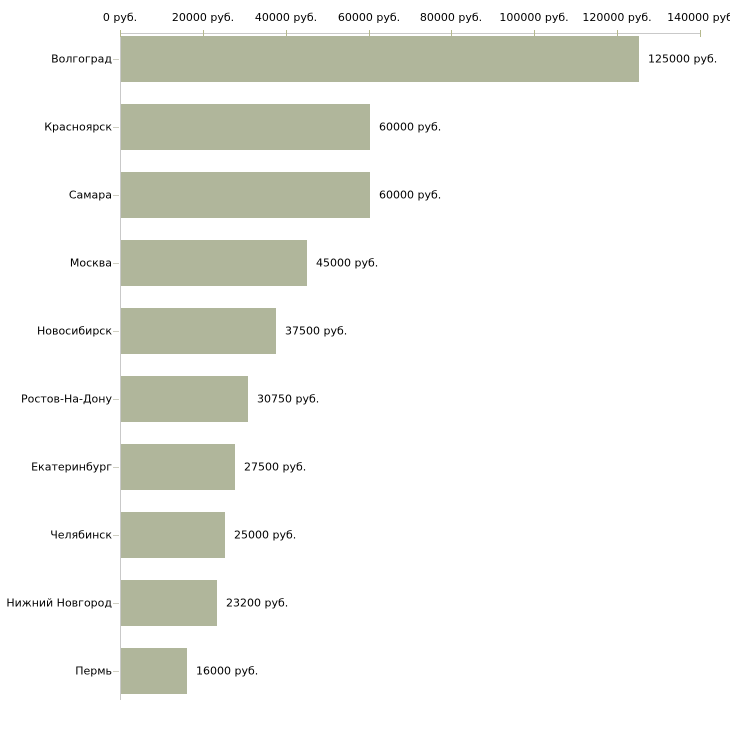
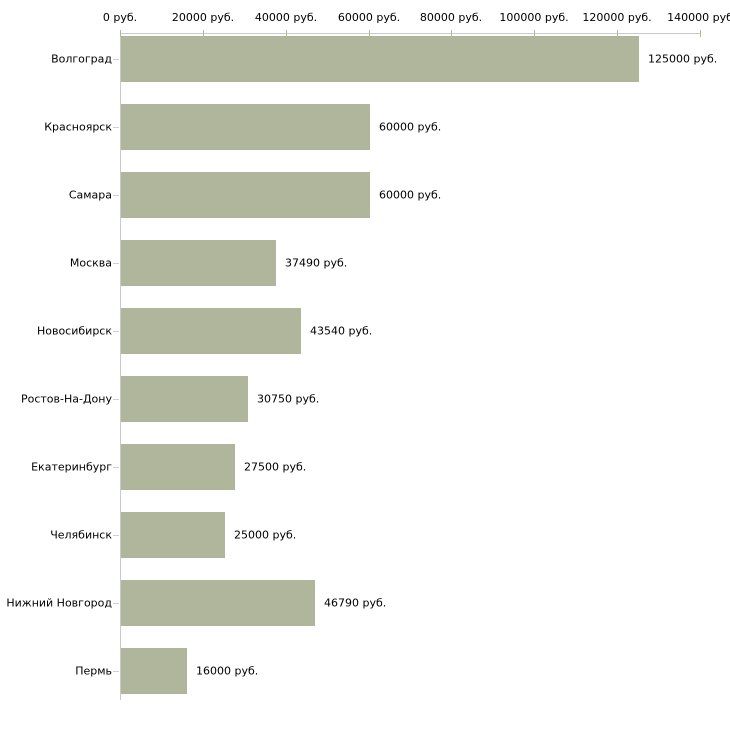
Москва: 45000 -> 37490
Новосибирск: 37500 -> 43540
Нижний Новгород: 23200 -> 46790
